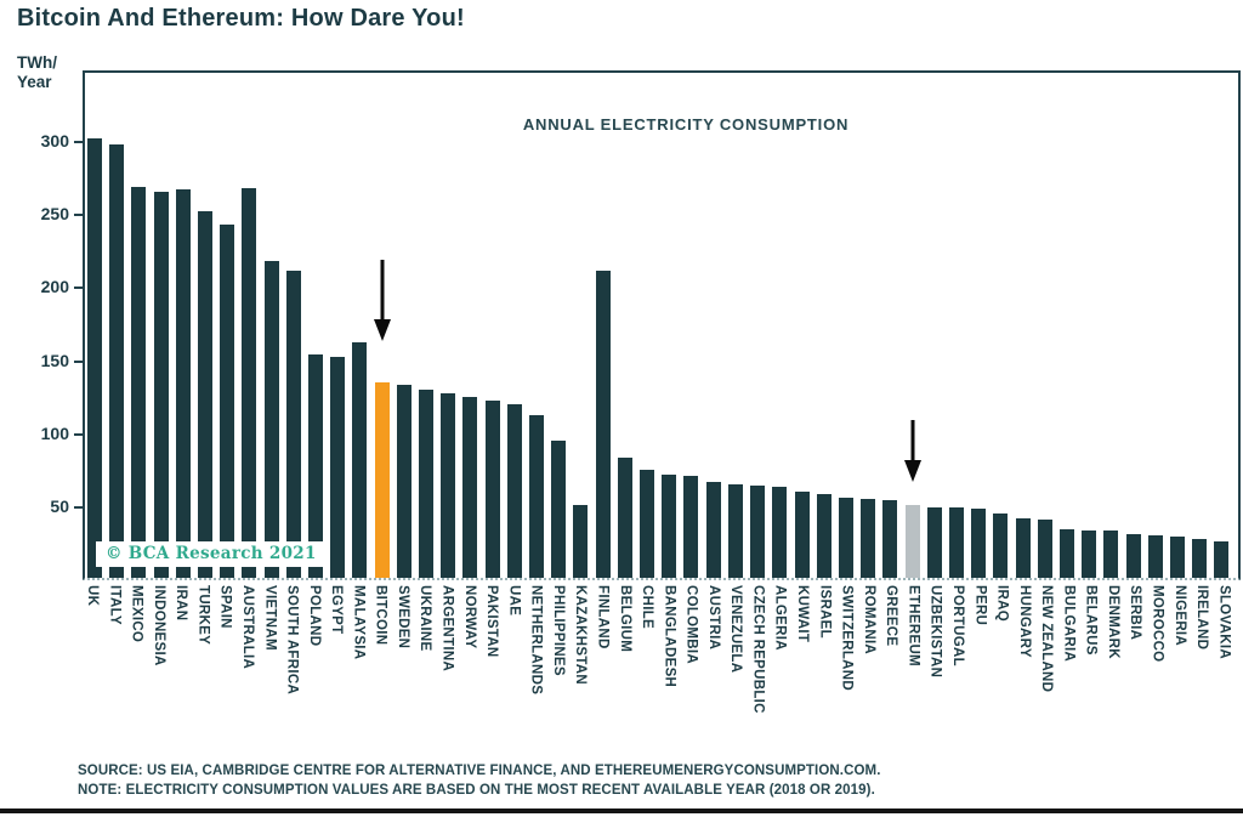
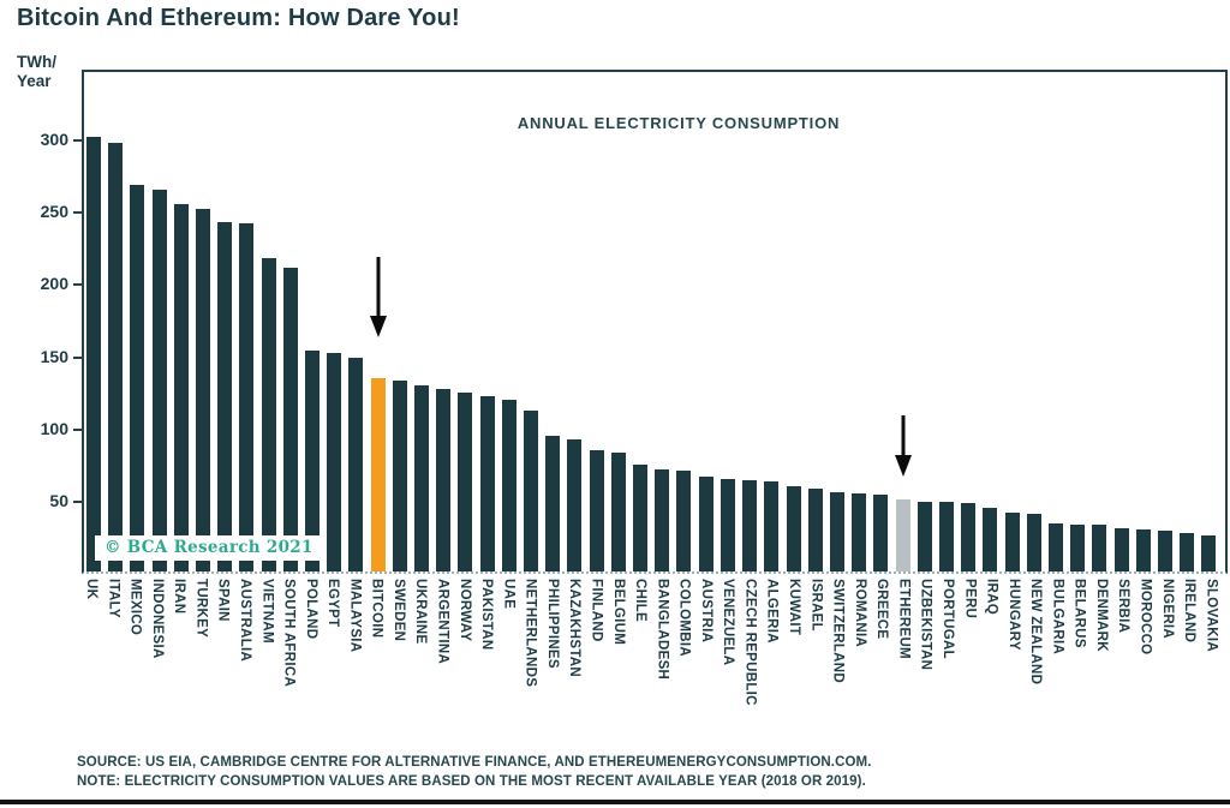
IRAN: 266 -> 254
AUSTRALIA: 267 -> 241
MALAYSIA: 161 -> 148
KAZAKHSTAN: 50 -> 91
FINLAND: 210 -> 84
